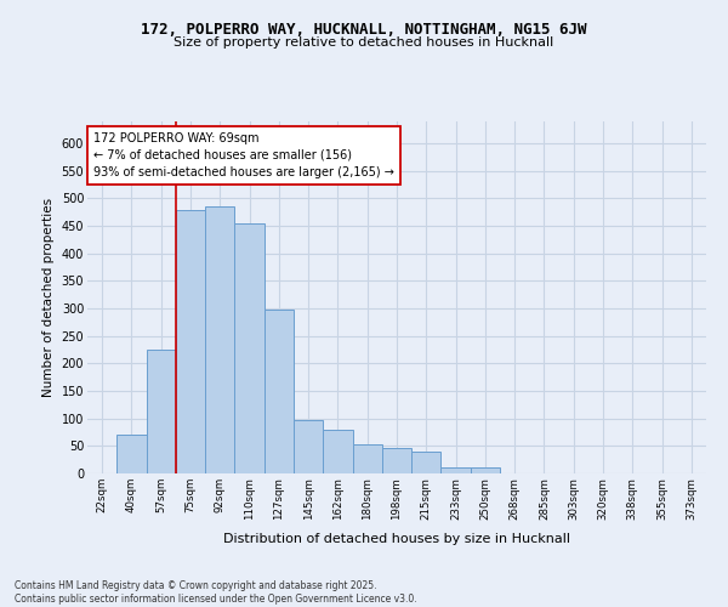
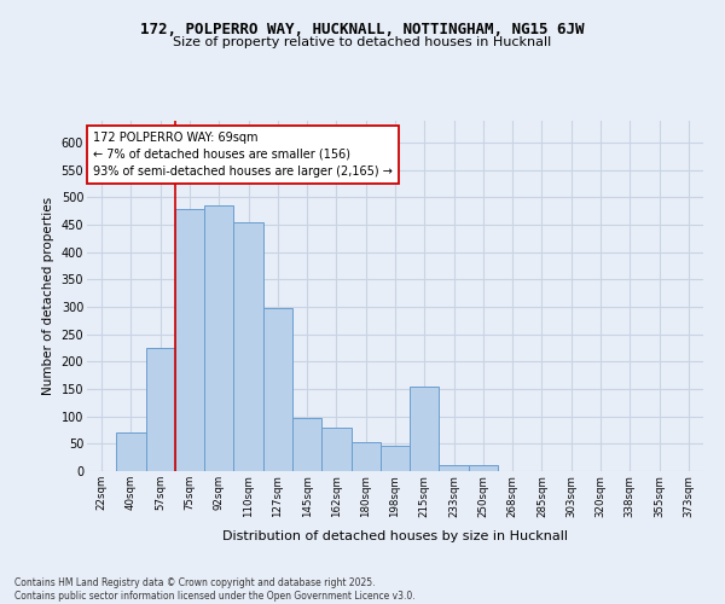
215sqm: 40 -> 155
